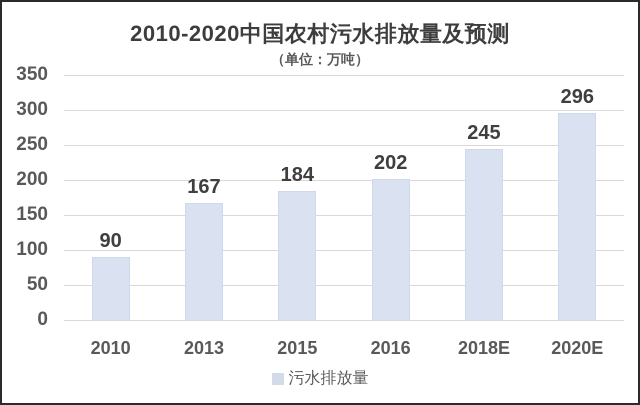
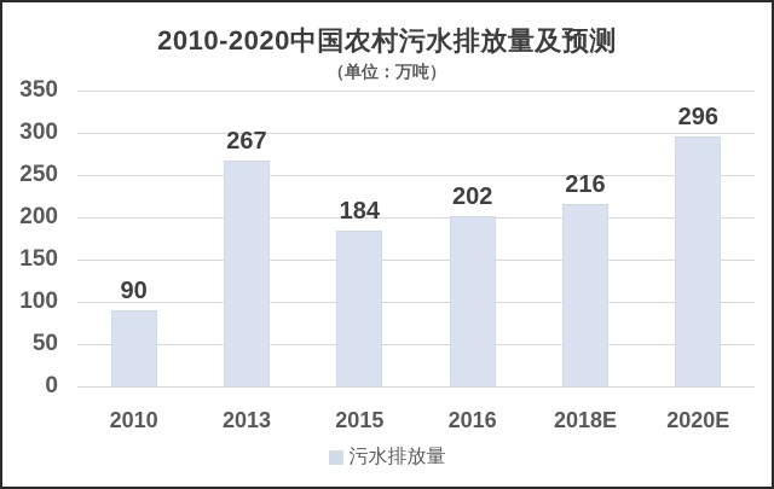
2013: 167 -> 267
2018E: 245 -> 216
